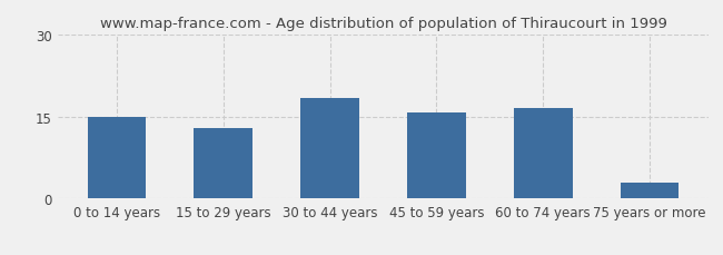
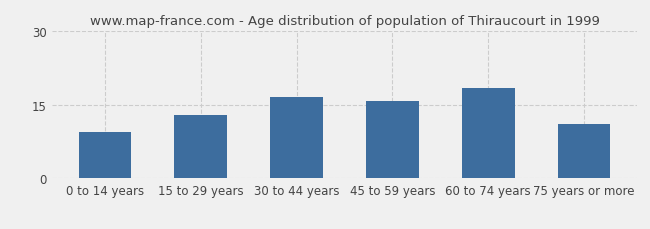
0 to 14 years: 15.0 -> 9.5
30 to 44 years: 18.5 -> 16.5
60 to 74 years: 16.5 -> 18.5
75 years or more: 3.0 -> 11.0
